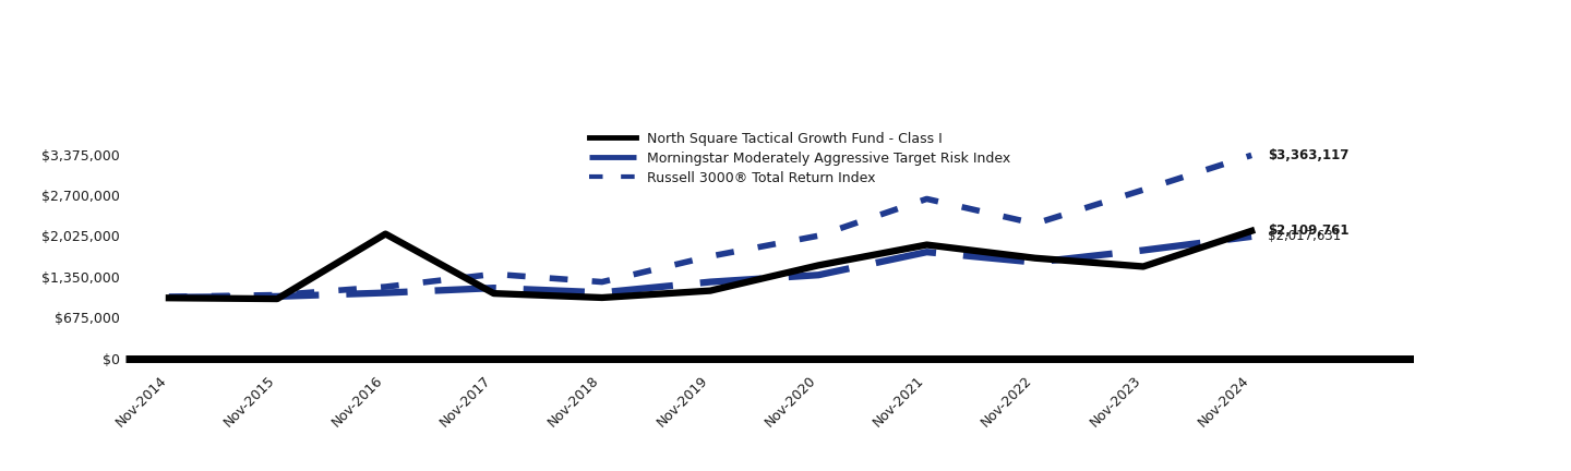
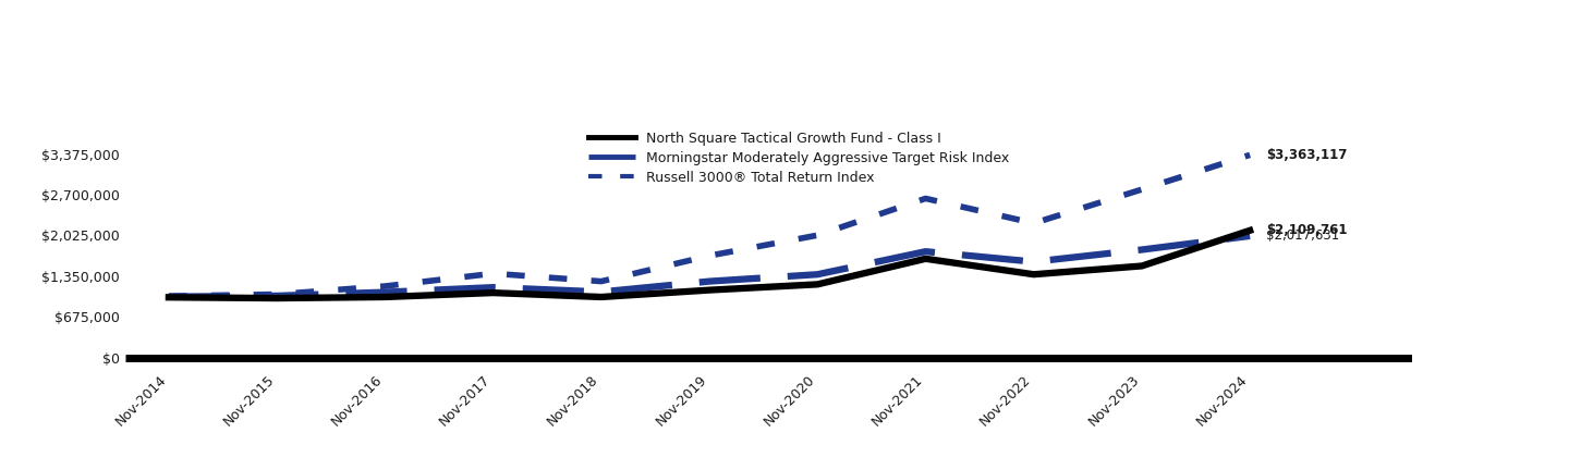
North Square Tactical Growth Fund - Class I/Nov-2016: $2,060,000 -> $1,000,000
North Square Tactical Growth Fund - Class I/Nov-2020: $1,540,000 -> $1,220,000
North Square Tactical Growth Fund - Class I/Nov-2021: $1,880,000 -> $1,640,000
North Square Tactical Growth Fund - Class I/Nov-2022: $1,660,000 -> $1,380,000
